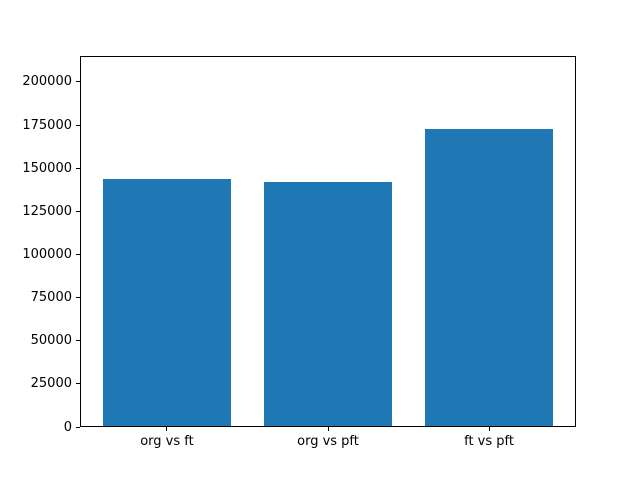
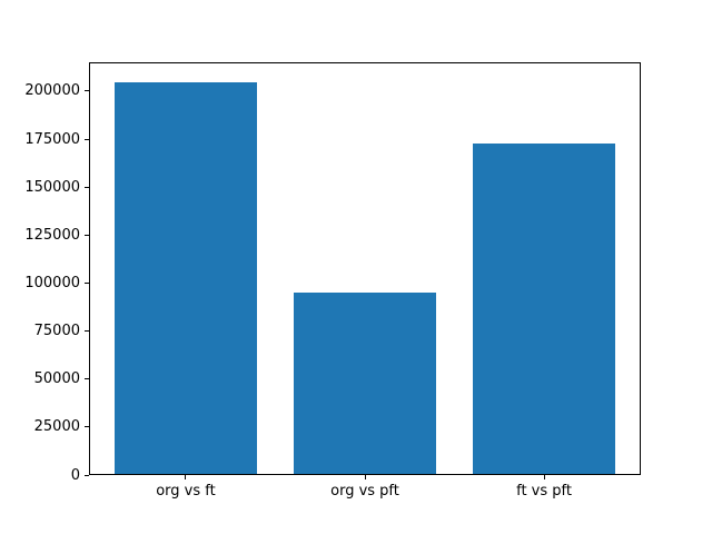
org vs ft: 144000 -> 205000
org vs pft: 142000 -> 95000
